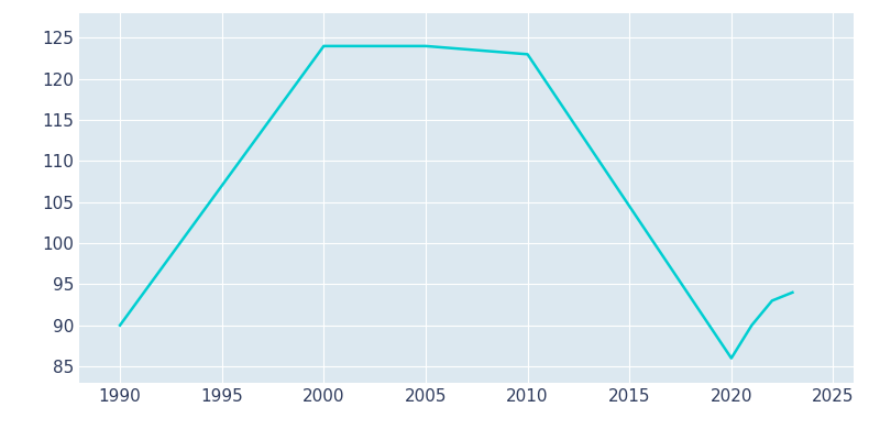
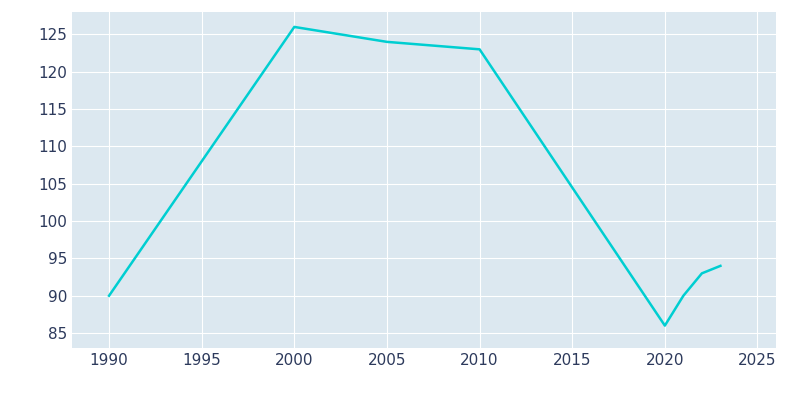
2000: 124 -> 126
